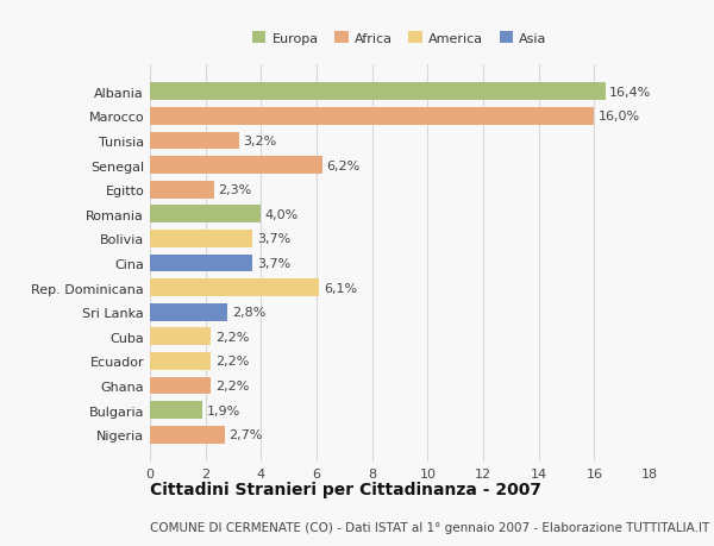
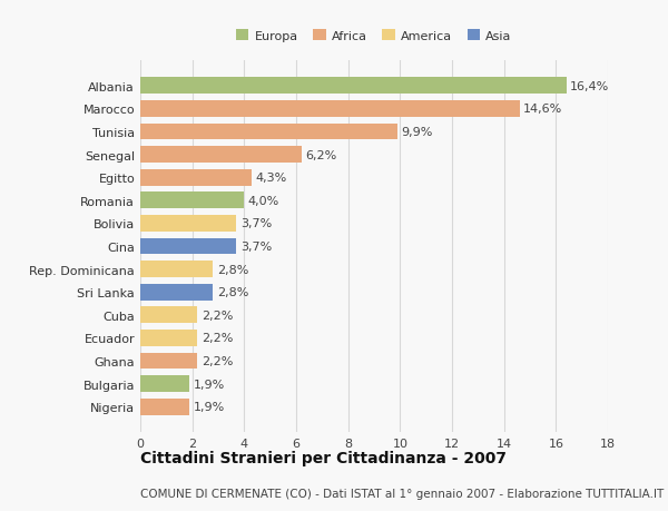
Marocco: 16,0% -> 14,6%
Tunisia: 3,2% -> 9,9%
Egitto: 2,3% -> 4,3%
Rep. Dominicana: 6,1% -> 2,8%
Nigeria: 2,7% -> 1,9%
